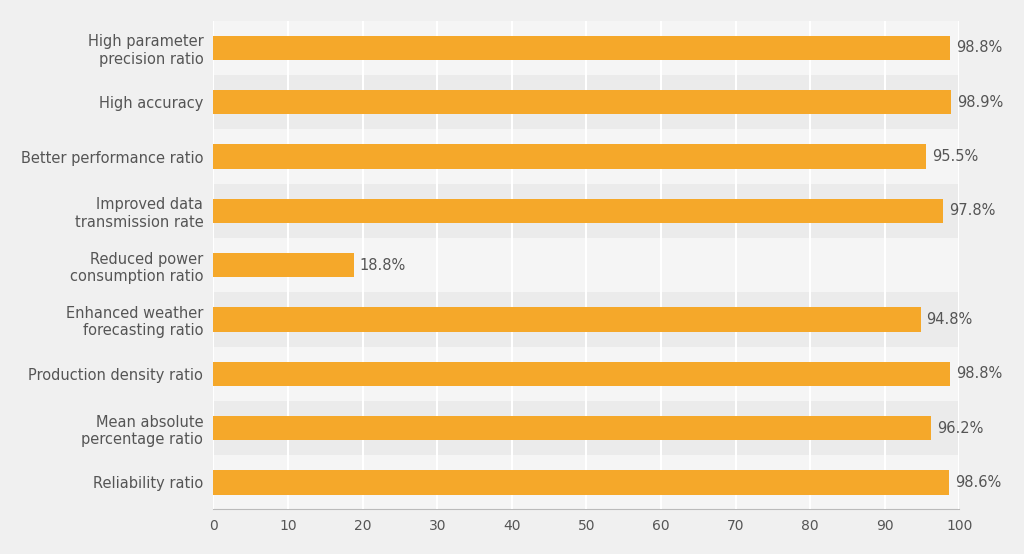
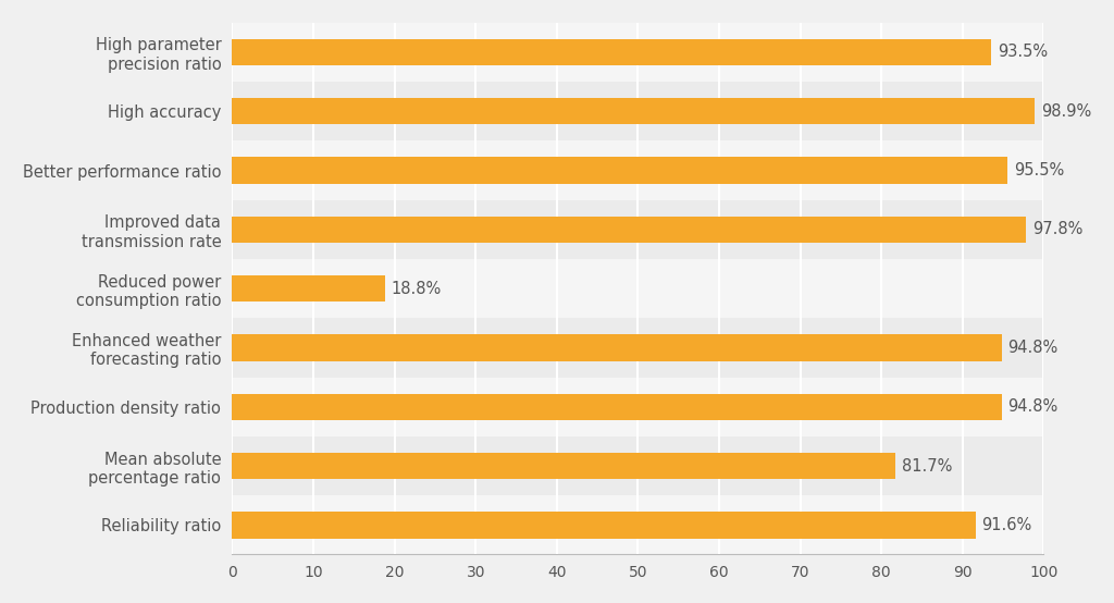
High parameter precision ratio: 98.8% -> 93.5%
Production density ratio: 98.8% -> 94.8%
Mean absolute percentage ratio: 96.2% -> 81.7%
Reliability ratio: 98.6% -> 91.6%
